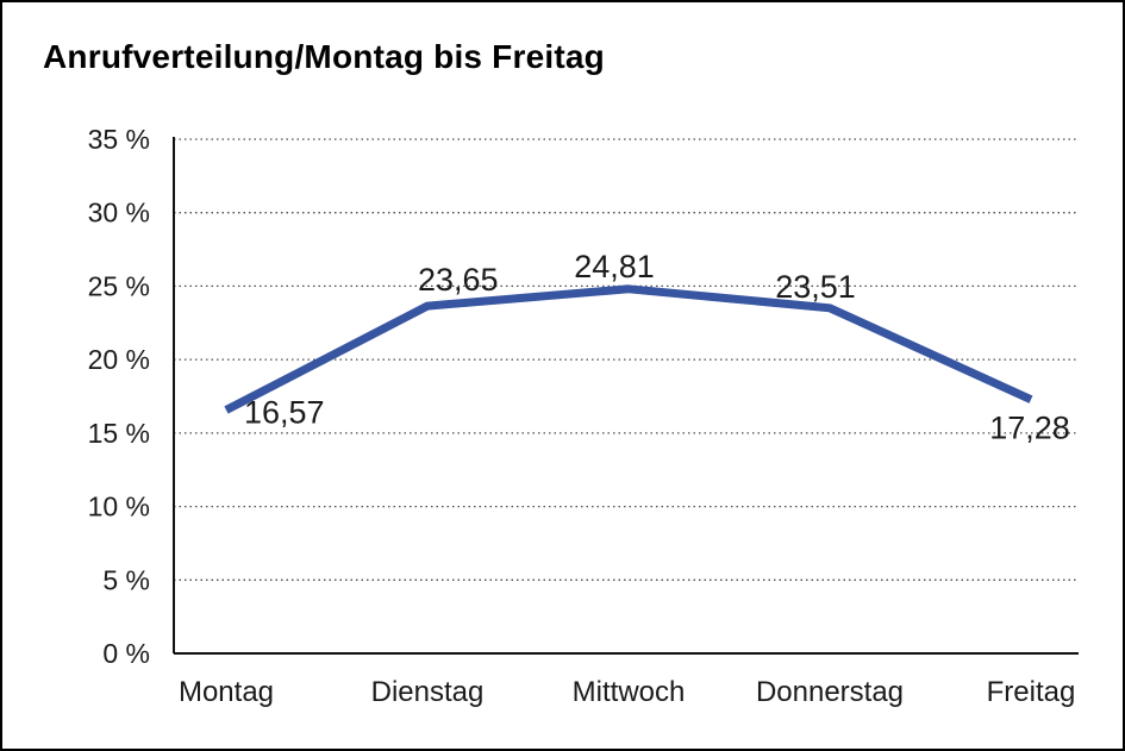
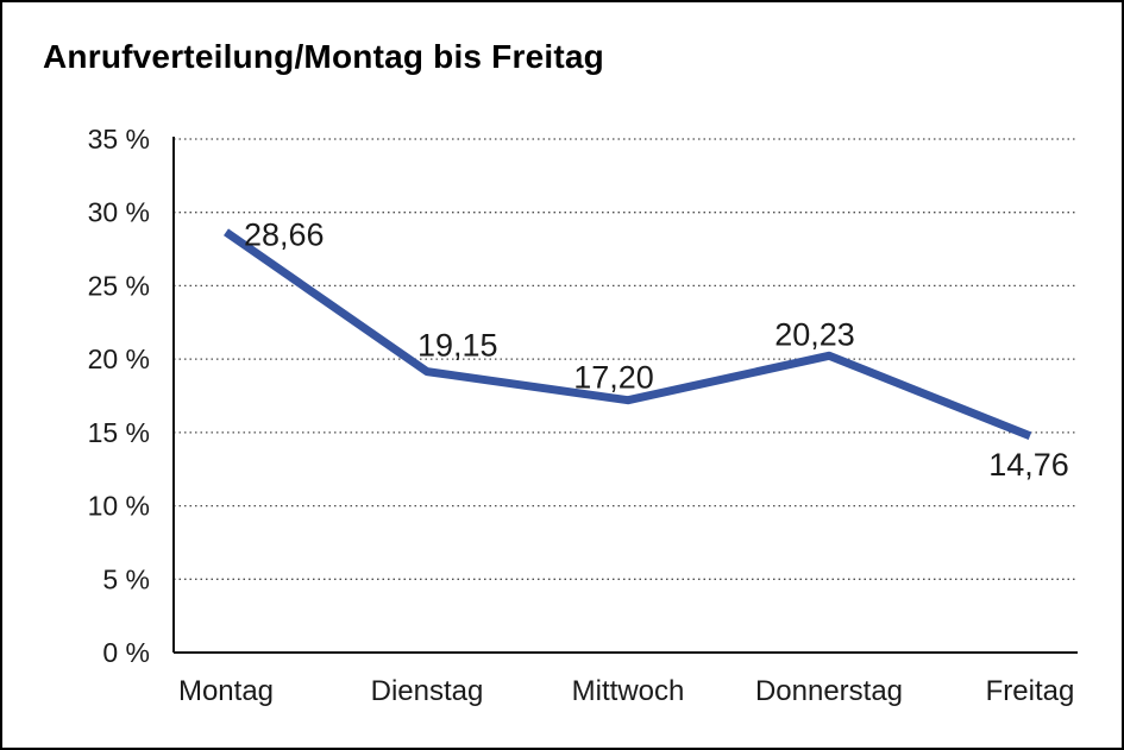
Montag: 16,57 -> 28,66
Dienstag: 23,65 -> 19,15
Mittwoch: 24,81 -> 17,20
Donnerstag: 23,51 -> 20,23
Freitag: 17,28 -> 14,76
